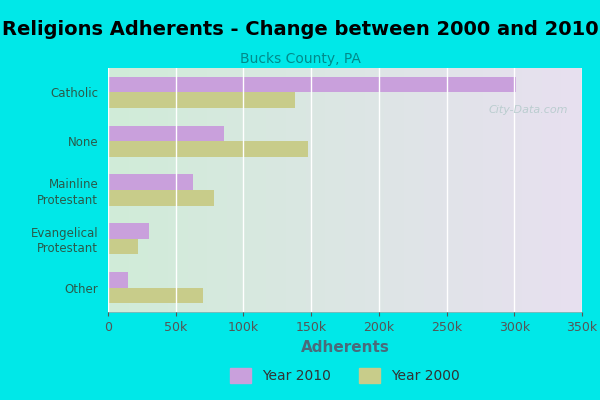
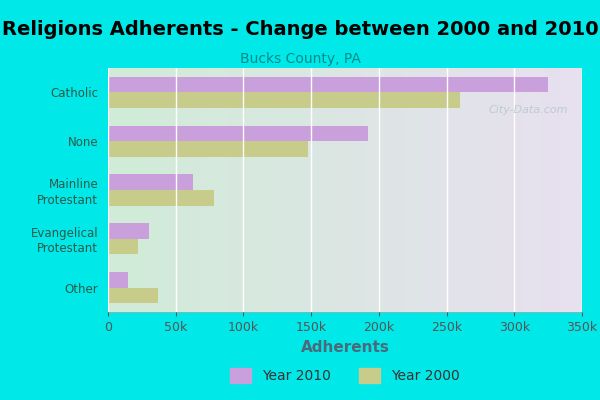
Year 2010/Catholic: 301k -> 325k
Year 2000/Catholic: 138k -> 260k
Year 2010/None: 86k -> 192k
Year 2000/Other: 70k -> 37k
